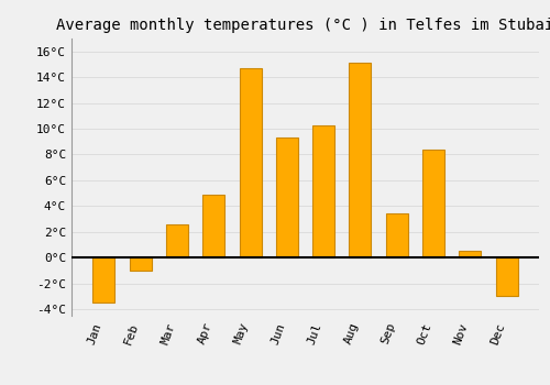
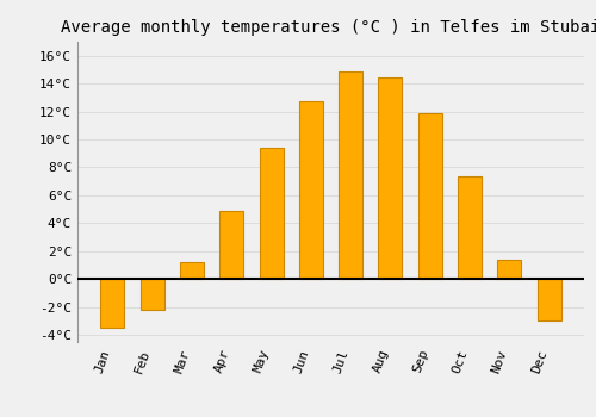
Feb: -1.0°C -> -2.2°C
Mar: 2.6°C -> 1.2°C
May: 14.7°C -> 9.4°C
Jun: 9.3°C -> 12.7°C
Jul: 10.3°C -> 14.9°C
Aug: 15.1°C -> 14.4°C
Sep: 3.4°C -> 11.9°C
Oct: 8.4°C -> 7.4°C
Nov: 0.5°C -> 1.4°C
